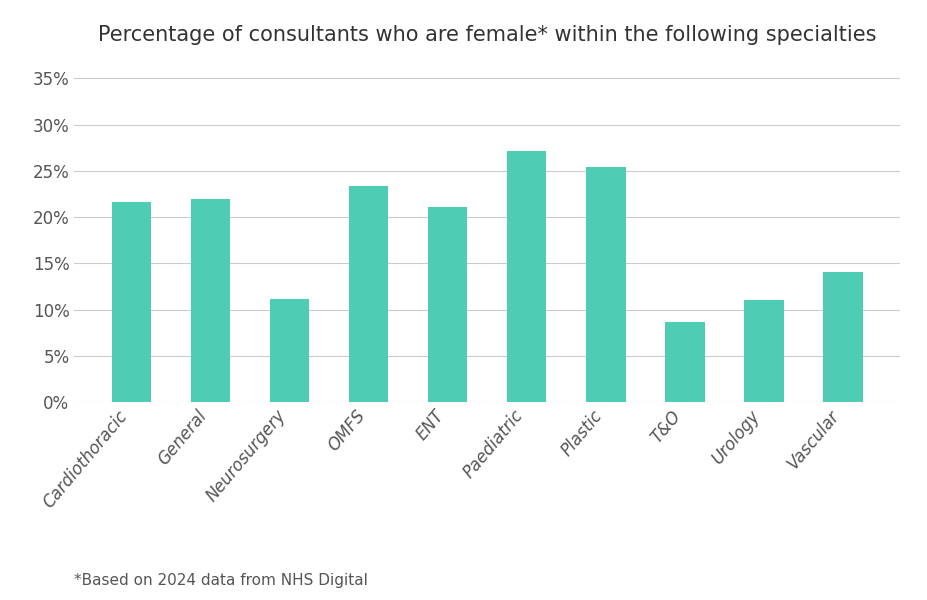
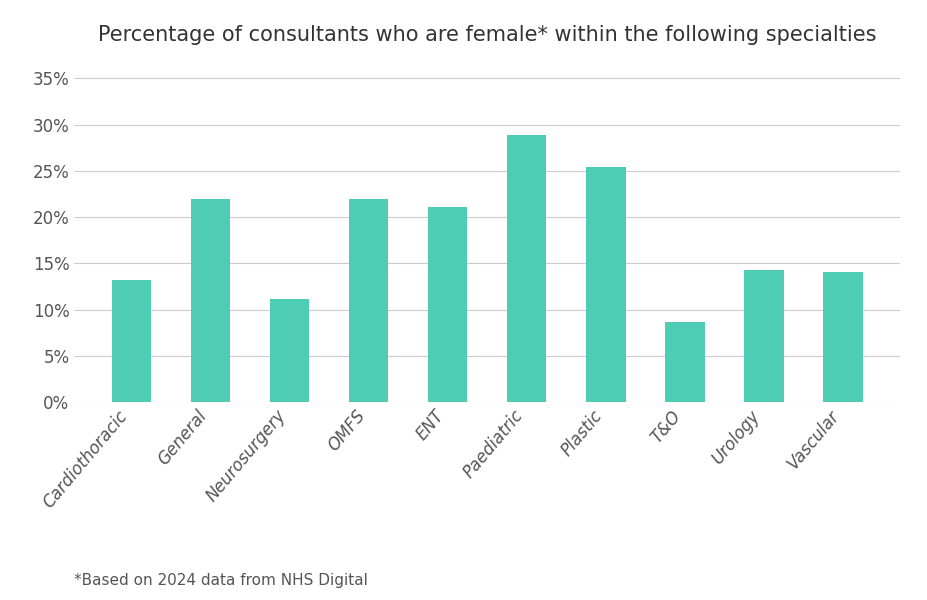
Cardiothoracic: 21.6% -> 13.2%
OMFS: 23.4% -> 22.0%
Paediatric: 27.2% -> 28.9%
Urology: 11.0% -> 14.3%
